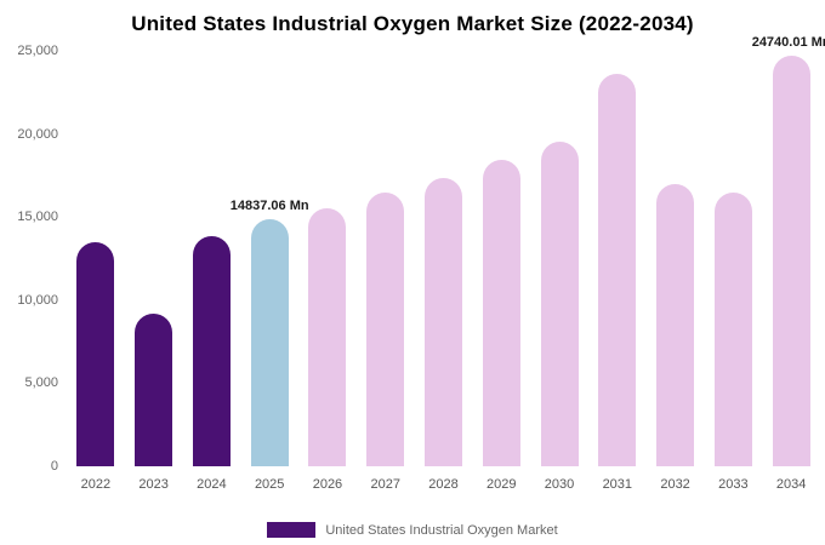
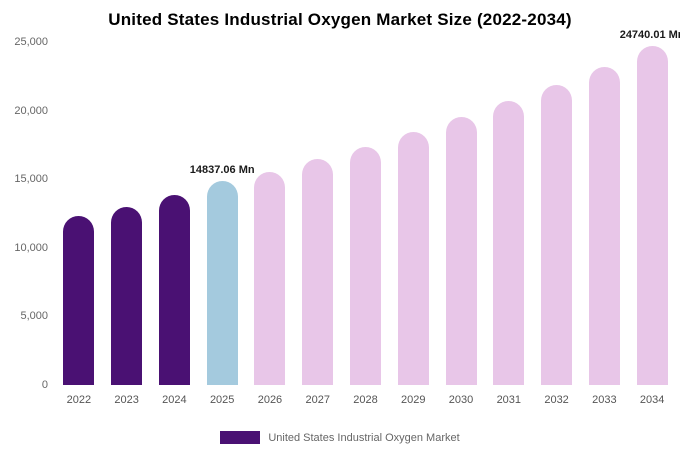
2022: 13500 -> 12300
2023: 9200 -> 13000
2031: 23600 -> 20700
2032: 17000 -> 21800
2033: 16500 -> 23200
